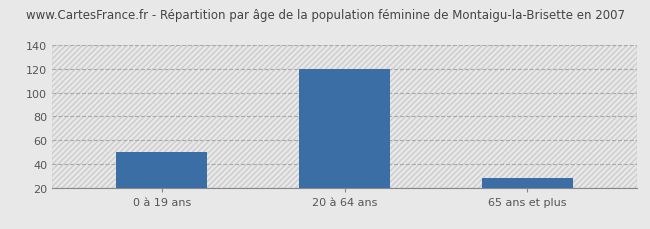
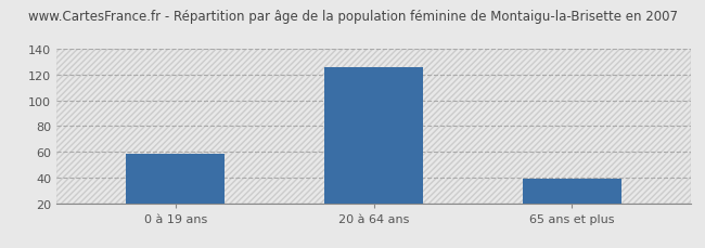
0 à 19 ans: 50 -> 58
20 à 64 ans: 120 -> 126
65 ans et plus: 28 -> 39
